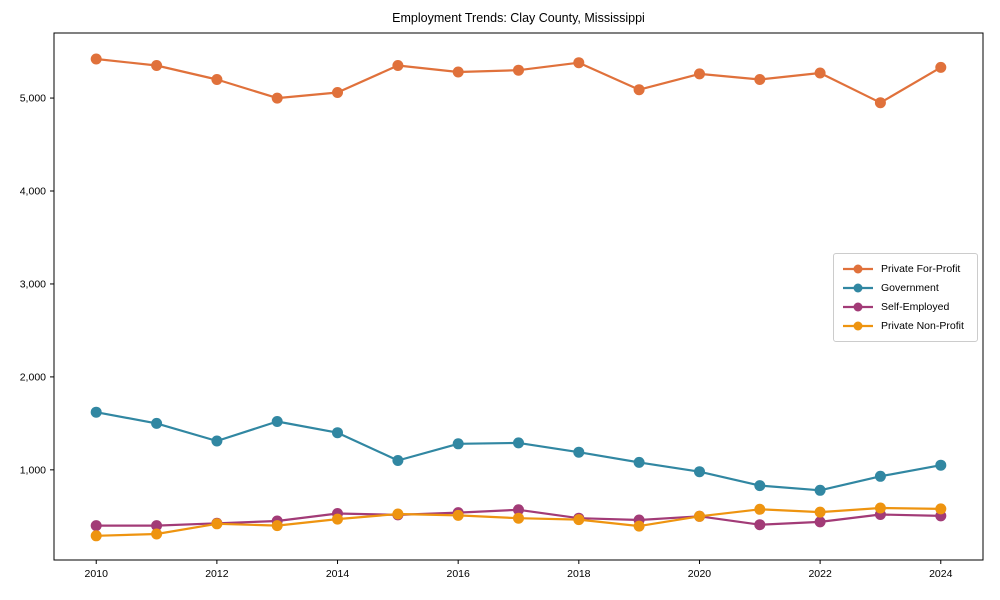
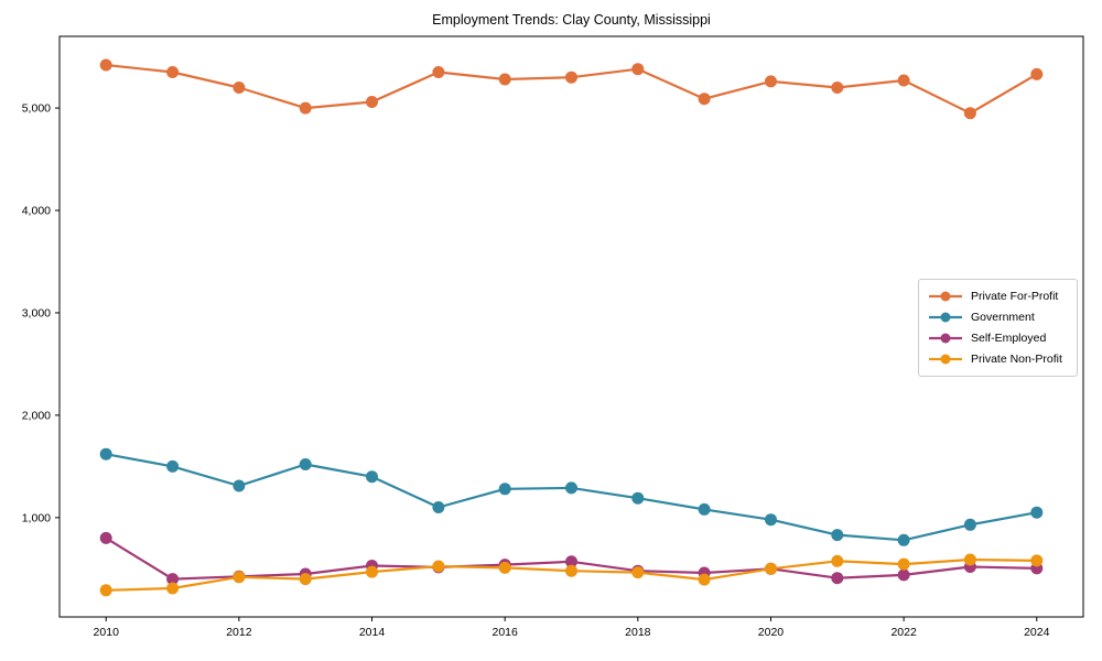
Self-Employed/2010: 400 -> 800
